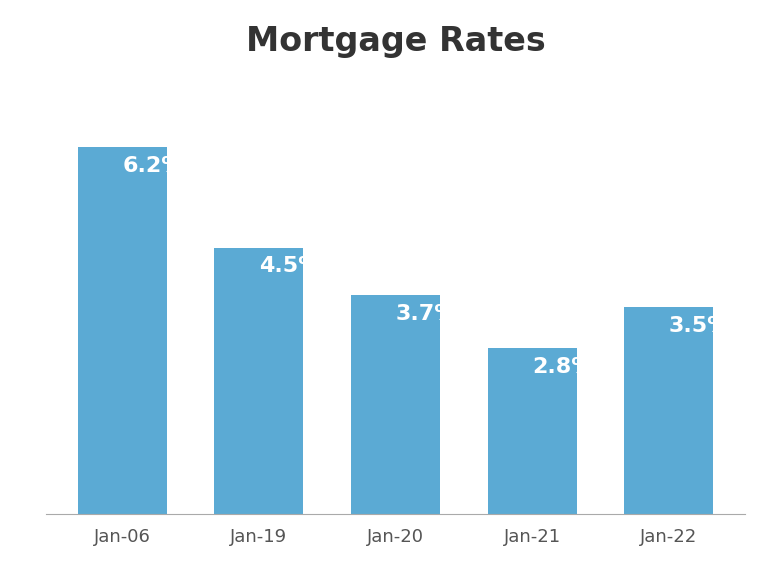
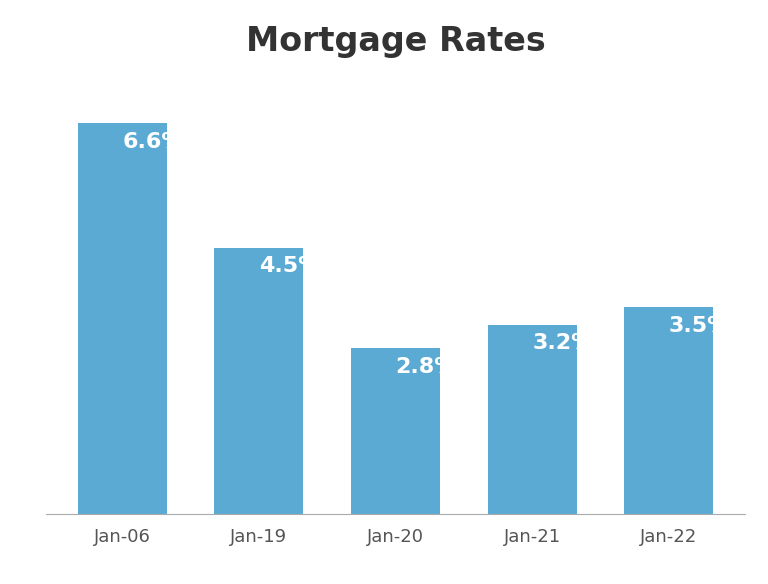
Jan-06: 6.2% -> 6.6%
Jan-20: 3.7% -> 2.8%
Jan-21: 2.8% -> 3.2%
